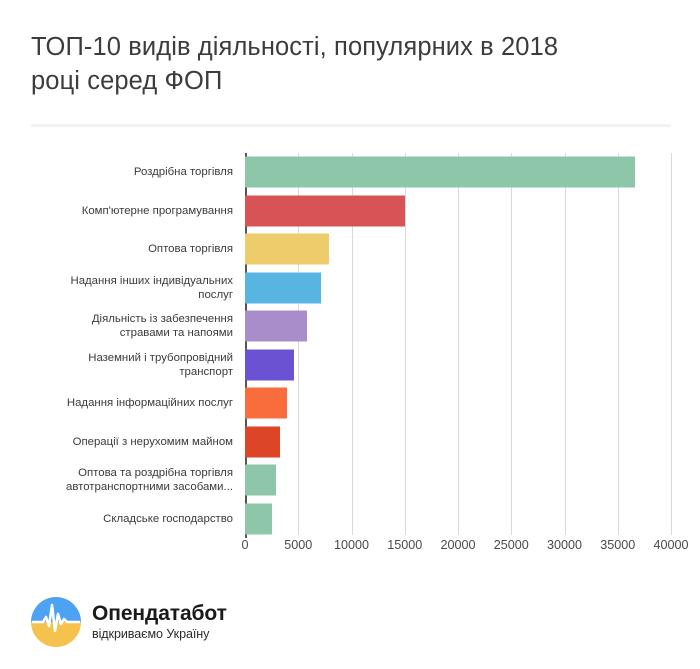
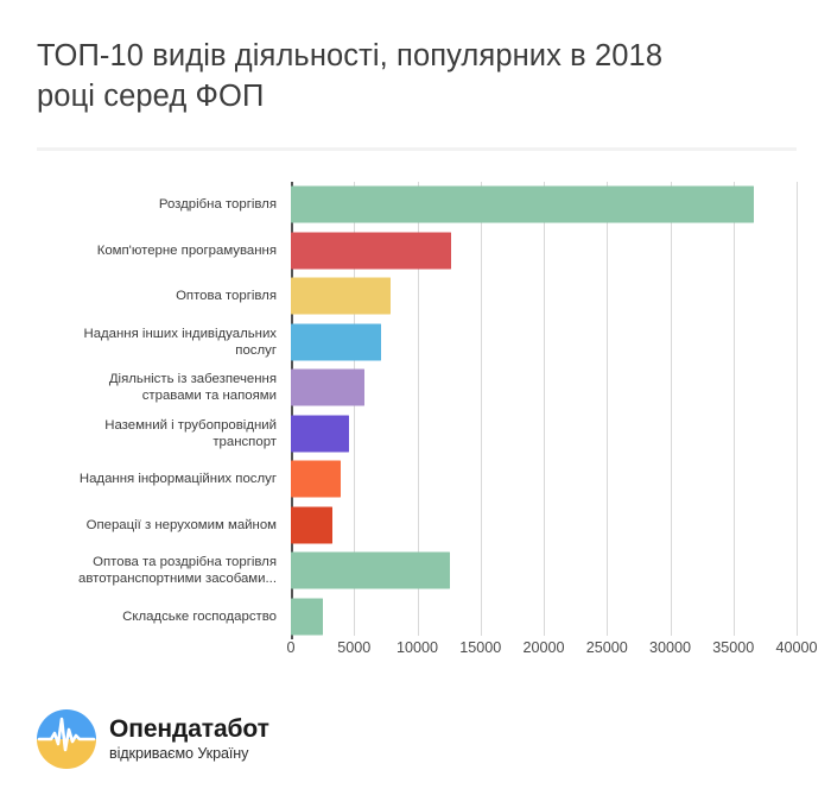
Комп'ютерне програмування: 15000 -> 12700
Оптова та роздрібна торгівля автотранспортними засобами...: 2900 -> 12600
